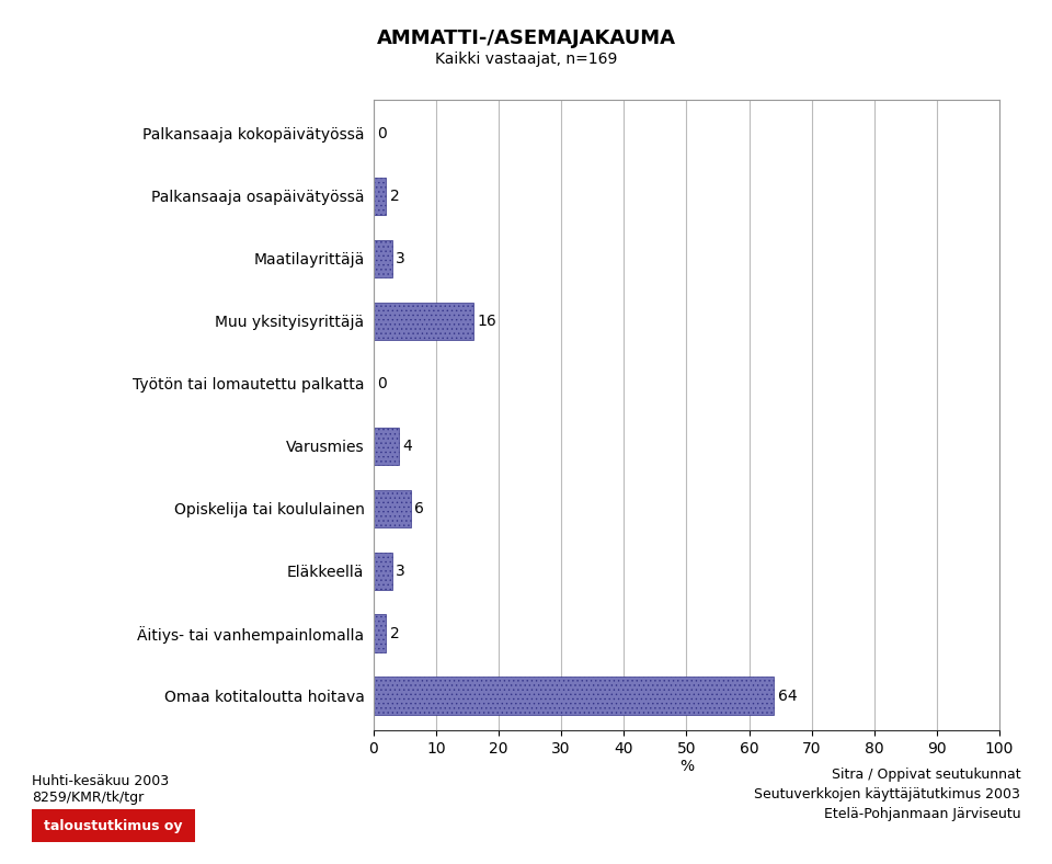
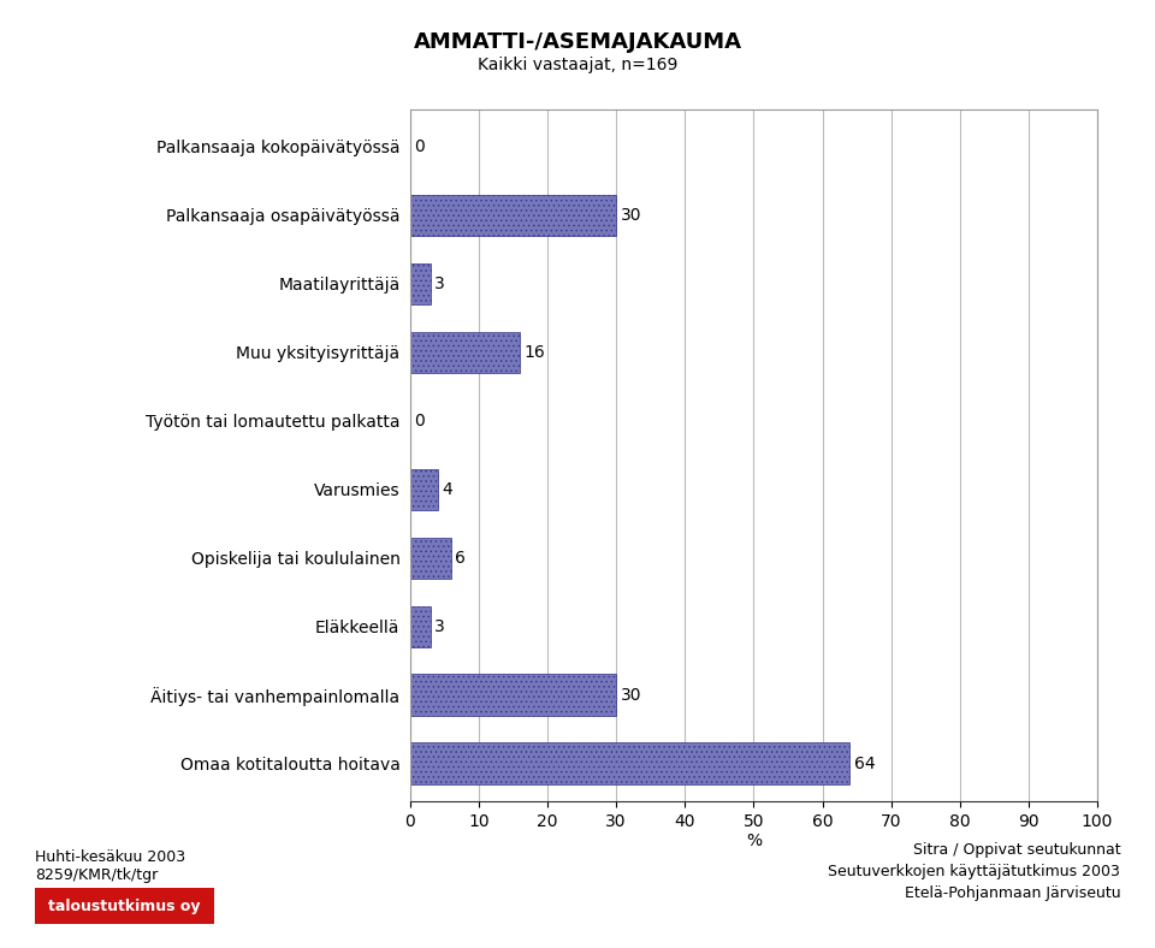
Palkansaaja osapäivätyössä: 2 -> 30
Äitiys- tai vanhempainlomalla: 2 -> 30
